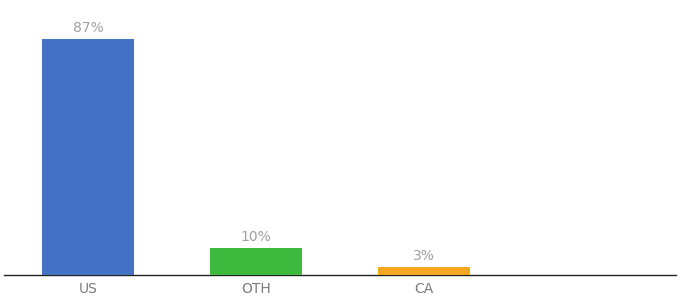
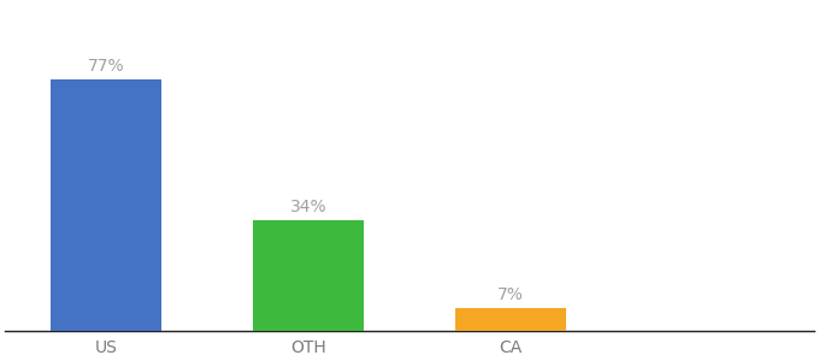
US: 87% -> 77%
OTH: 10% -> 34%
CA: 3% -> 7%
